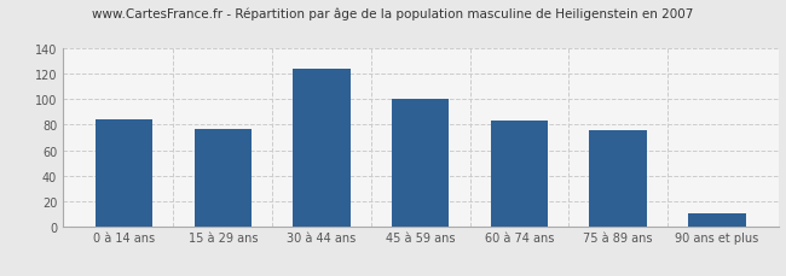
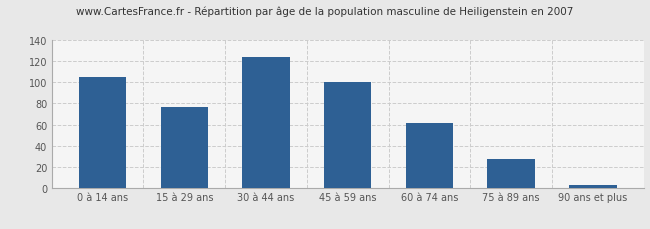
0 à 14 ans: 84 -> 105
60 à 74 ans: 83 -> 61
75 à 89 ans: 76 -> 27
90 ans et plus: 10 -> 2
